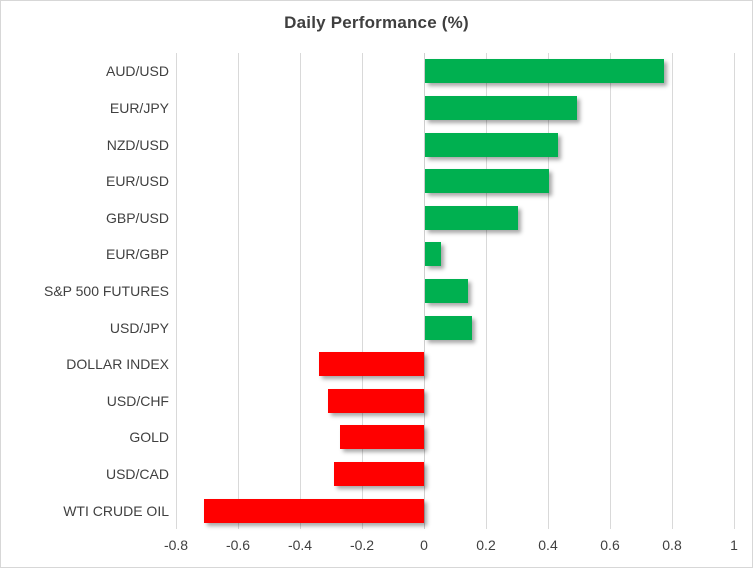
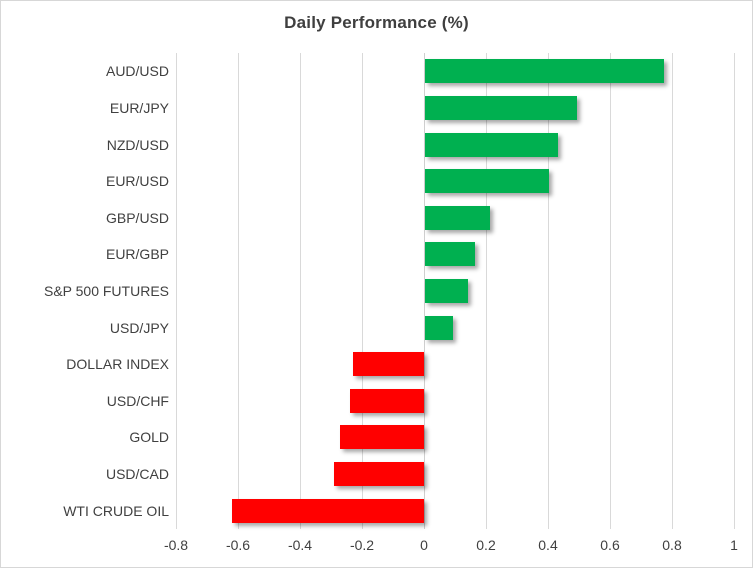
GBP/USD: 0.30 -> 0.21
EUR/GBP: 0.05 -> 0.16
USD/JPY: 0.15 -> 0.09
DOLLAR INDEX: -0.34 -> -0.23
USD/CHF: -0.31 -> -0.24
WTI CRUDE OIL: -0.71 -> -0.62
